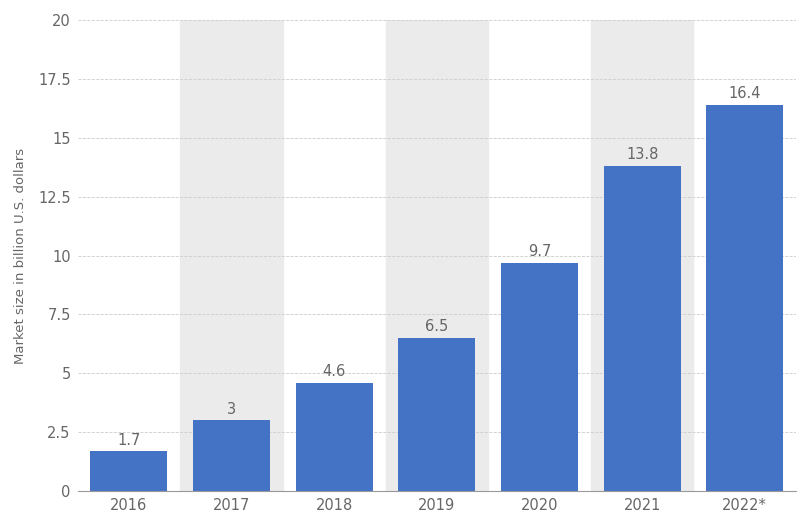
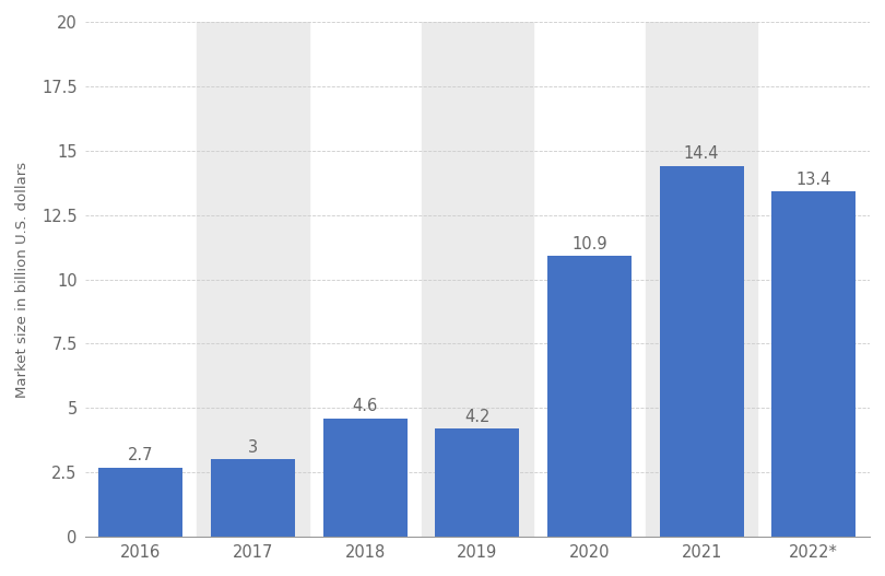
2016: 1.7 -> 2.7
2019: 6.5 -> 4.2
2020: 9.7 -> 10.9
2021: 13.8 -> 14.4
2022*: 16.4 -> 13.4
